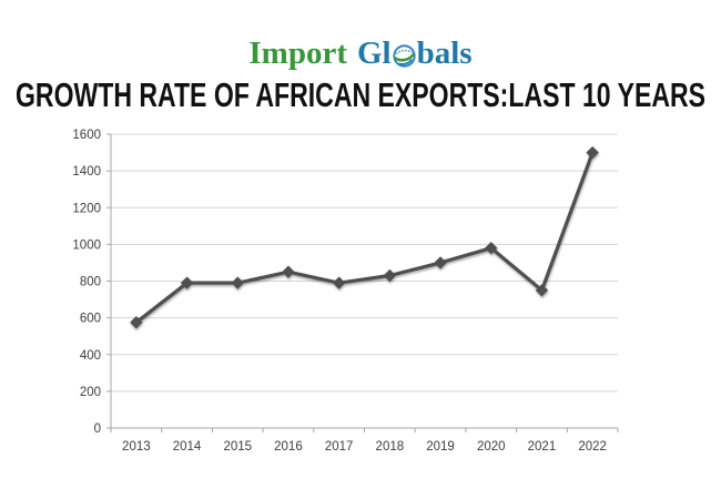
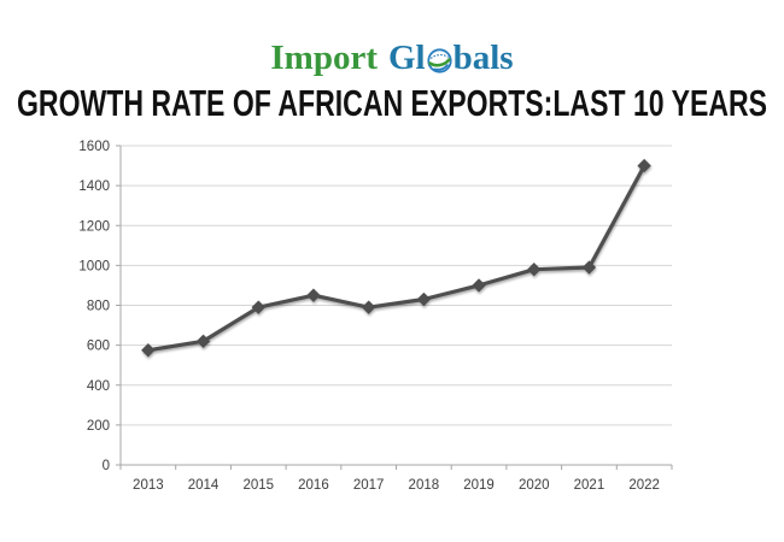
2014: 790 -> 620
2021: 750 -> 990
